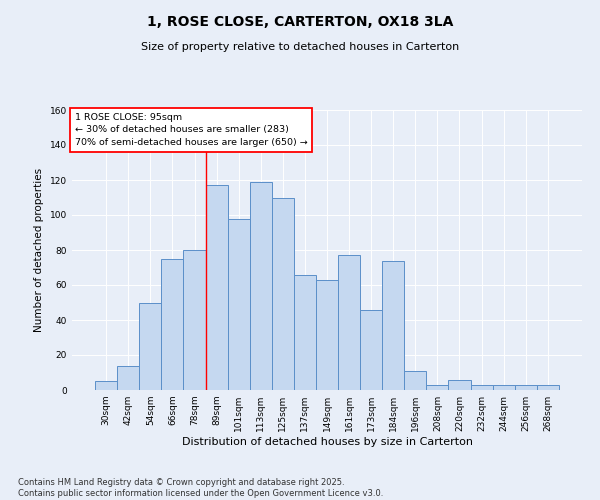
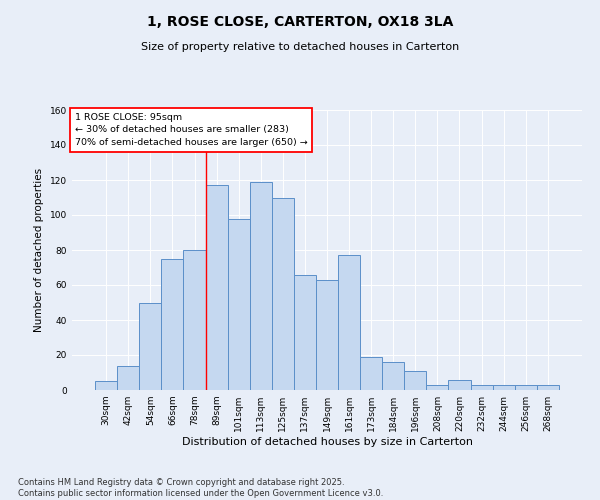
173sqm: 46 -> 19
184sqm: 74 -> 16
